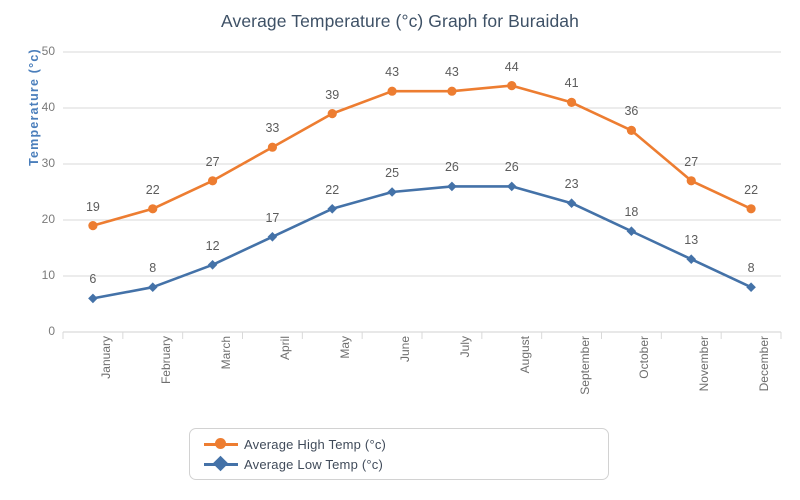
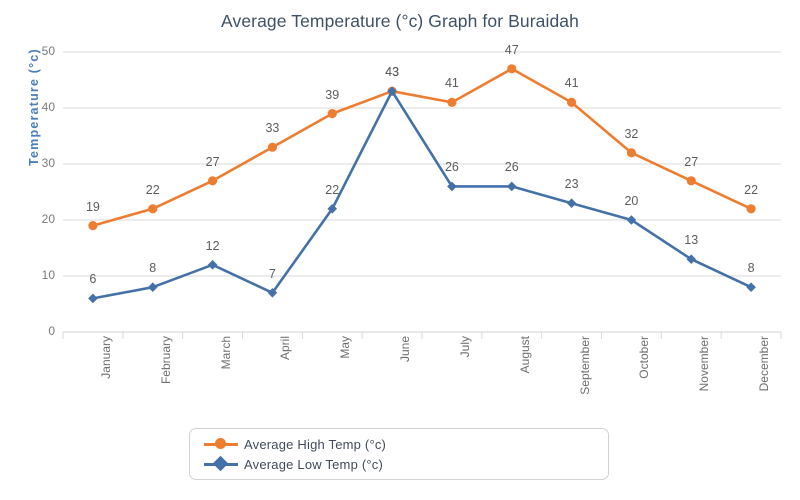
Average Low Temp (°c)/April: 17 -> 7
Average Low Temp (°c)/June: 25 -> 43
Average High Temp (°c)/July: 43 -> 41
Average High Temp (°c)/August: 44 -> 47
Average High Temp (°c)/October: 36 -> 32
Average Low Temp (°c)/October: 18 -> 20
